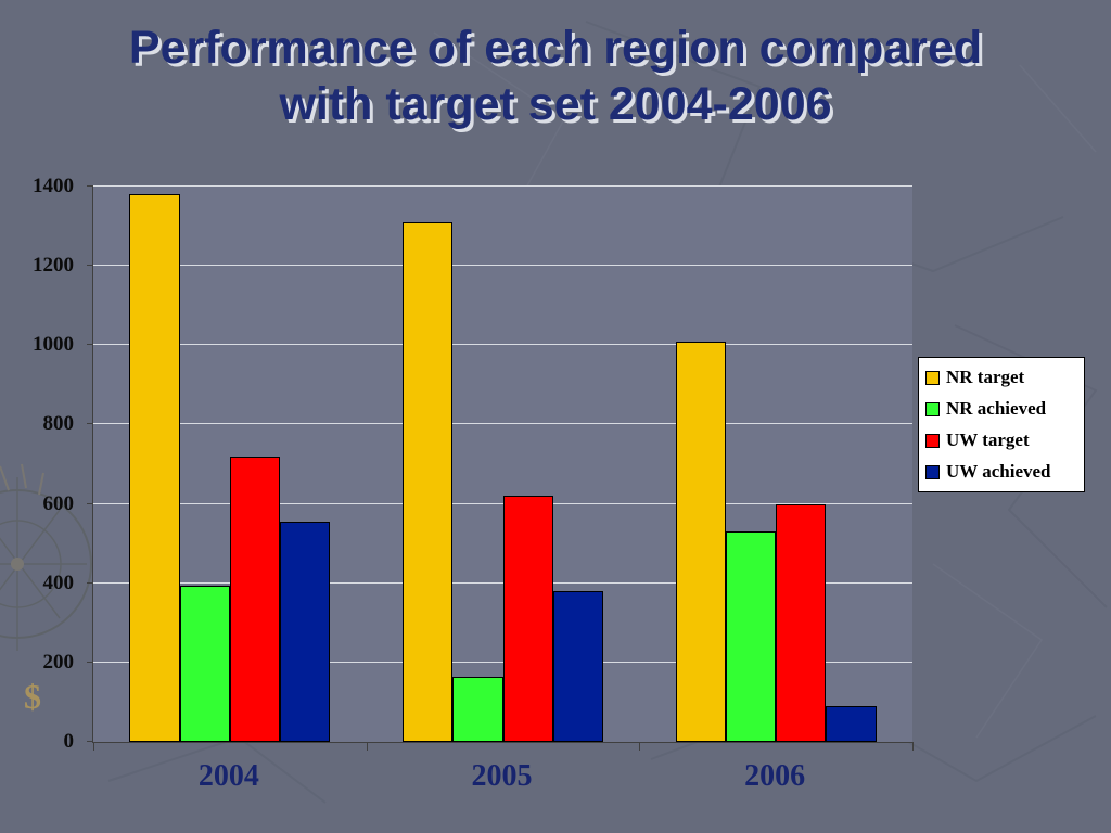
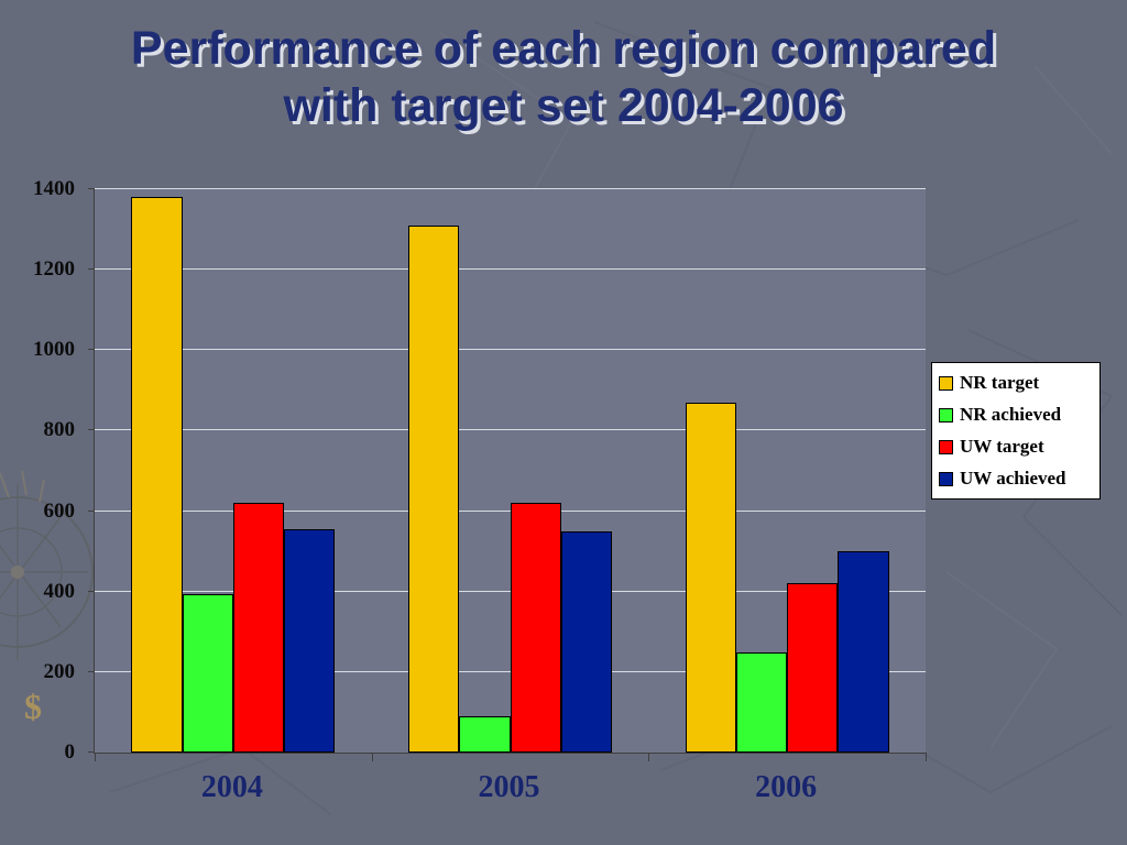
UW target/2004: 720 -> 620
NR achieved/2005: 160 -> 90
UW achieved/2005: 380 -> 550
NR target/2006: 1010 -> 870
NR achieved/2006: 530 -> 250
UW target/2006: 600 -> 420
UW achieved/2006: 90 -> 500
